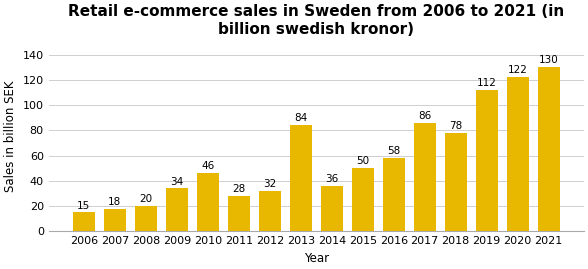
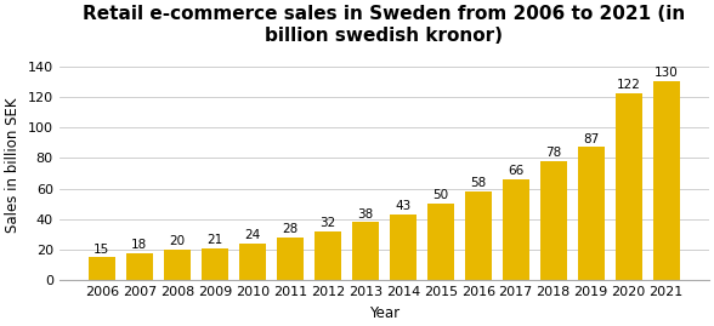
2009: 34 -> 21
2010: 46 -> 24
2013: 84 -> 38
2014: 36 -> 43
2017: 86 -> 66
2019: 112 -> 87
